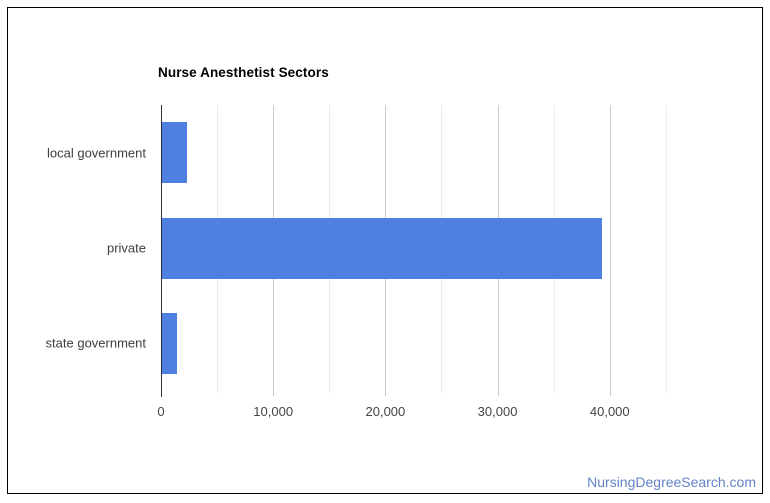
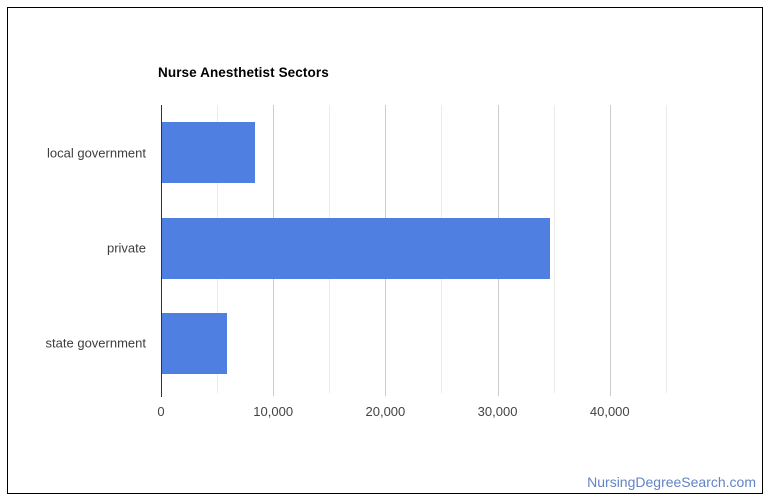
local government: 2200 -> 8300
private: 39200 -> 34600
state government: 1300 -> 5800
